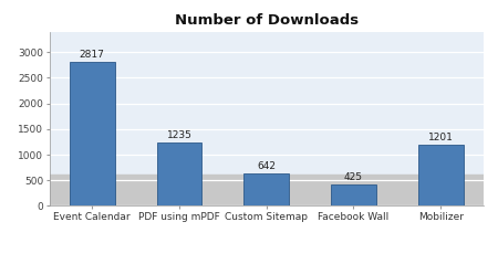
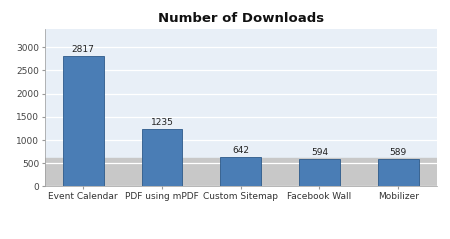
Facebook Wall: 425 -> 594
Mobilizer: 1201 -> 589
